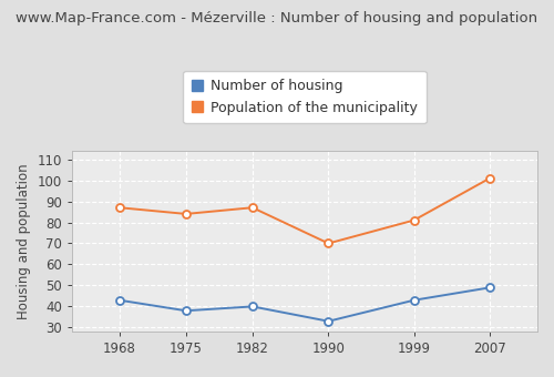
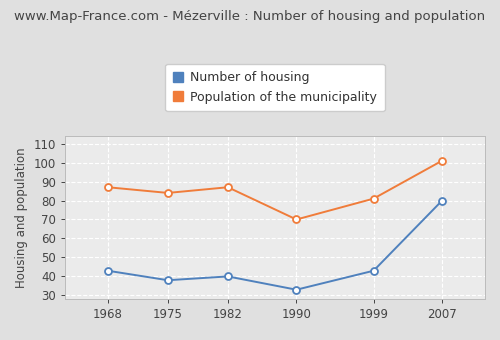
Number of housing/2007: 49 -> 80
